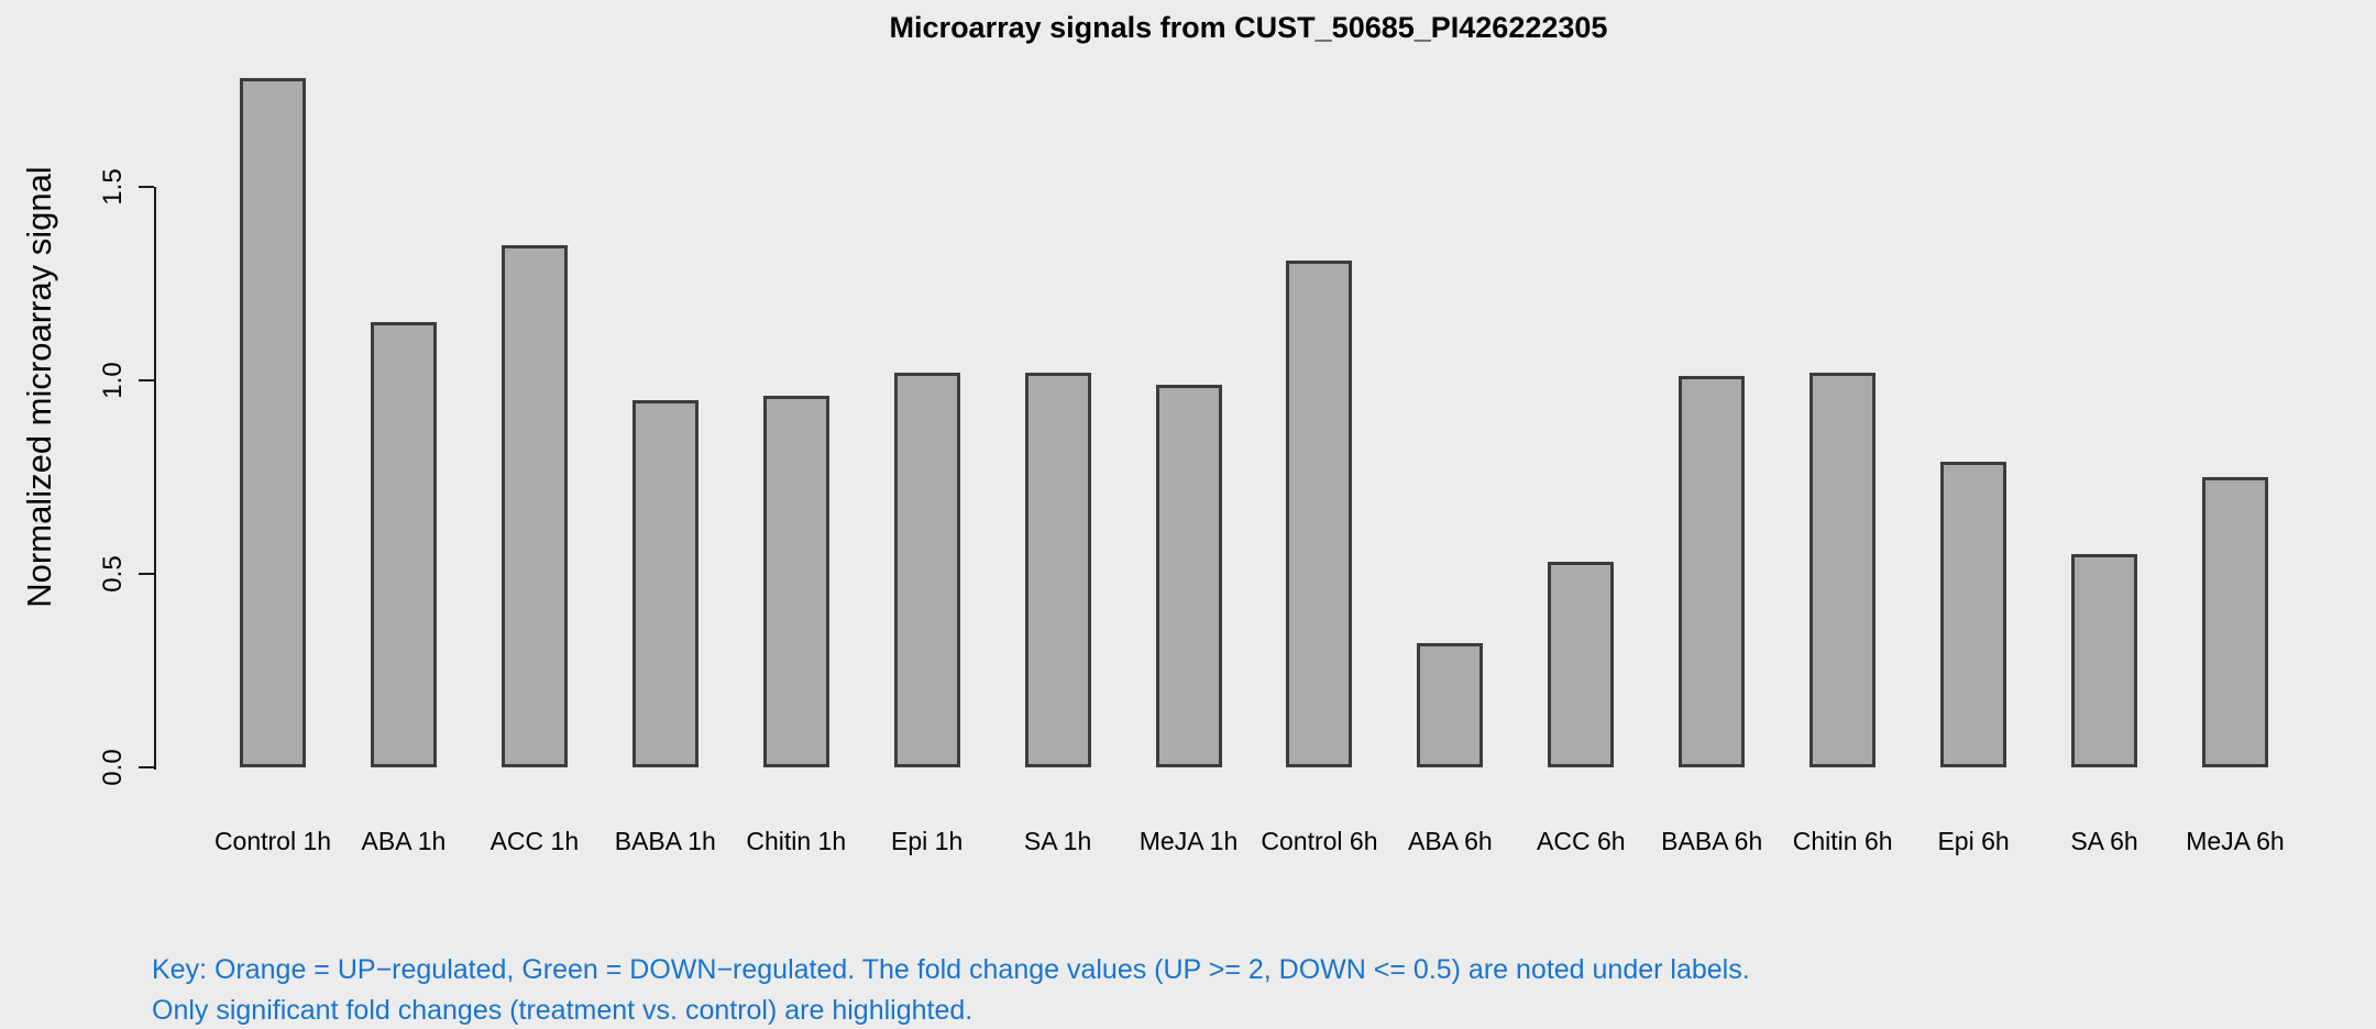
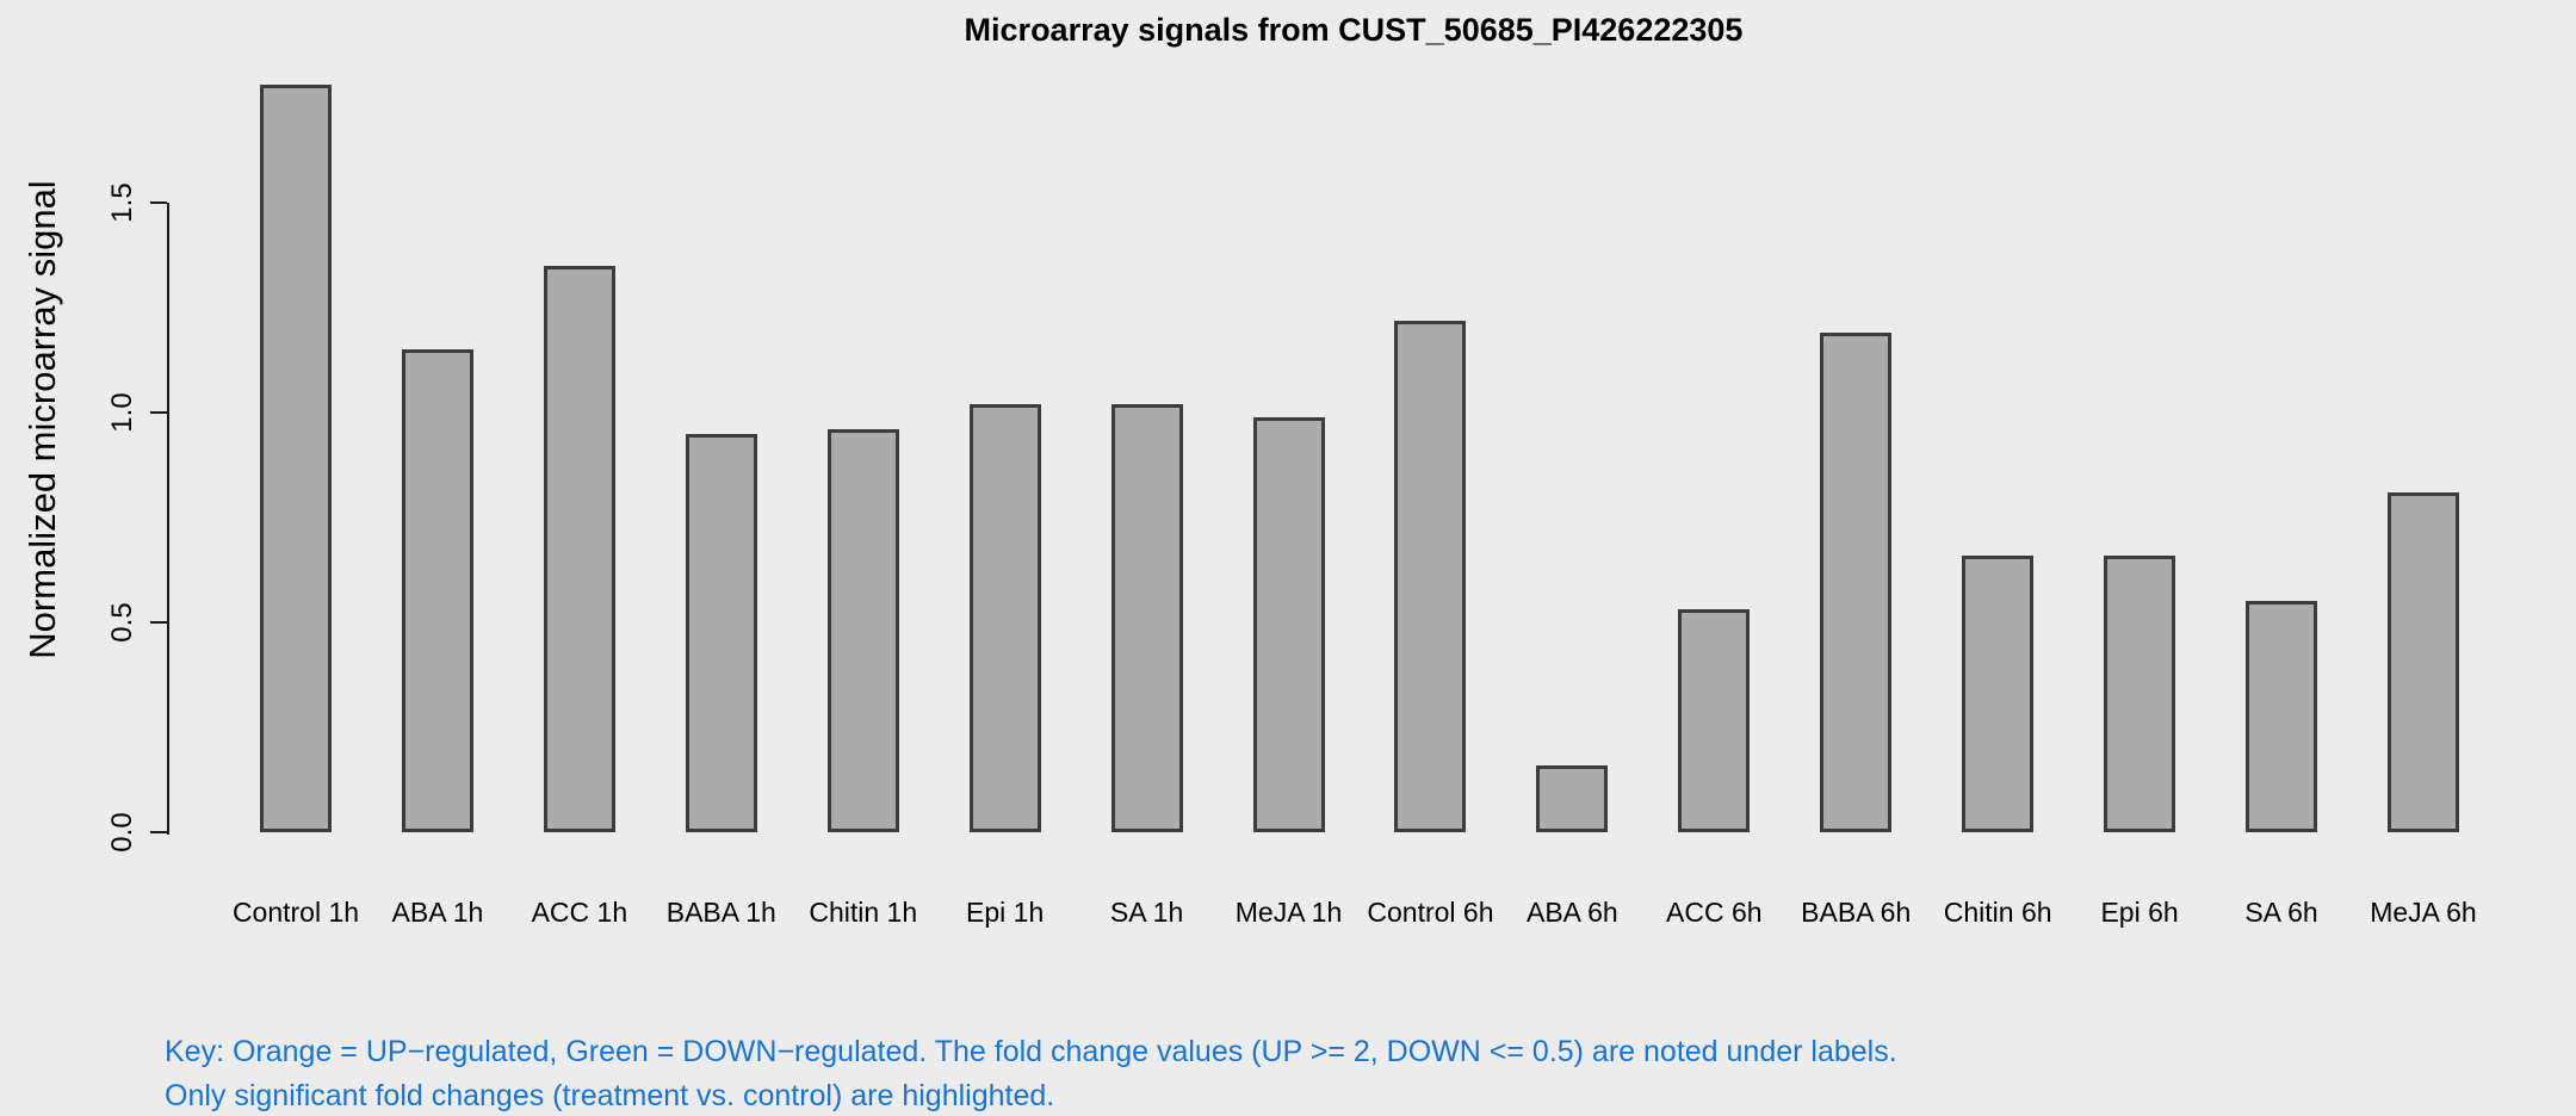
Control 6h: 1.31 -> 1.22
ABA 6h: 0.32 -> 0.16
BABA 6h: 1.01 -> 1.19
Chitin 6h: 1.02 -> 0.66
Epi 6h: 0.79 -> 0.66
MeJA 6h: 0.75 -> 0.81
